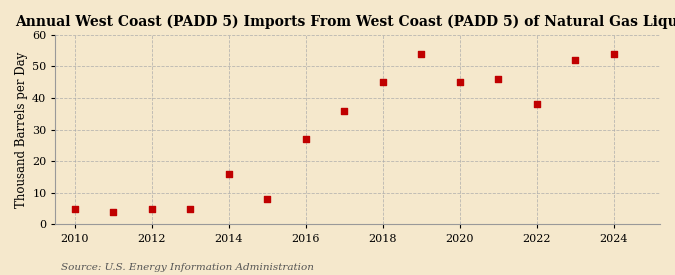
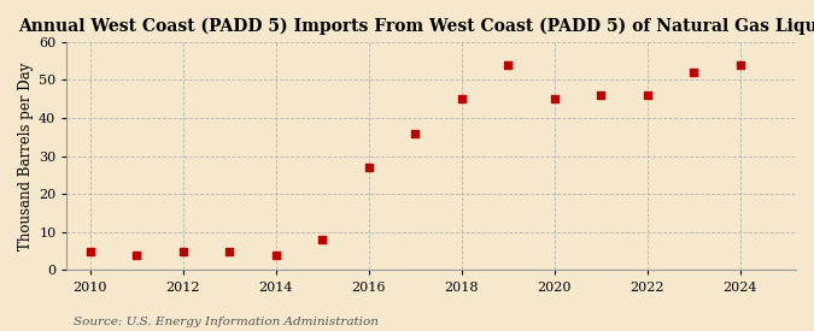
2014: 16 -> 4
2022: 38 -> 46
